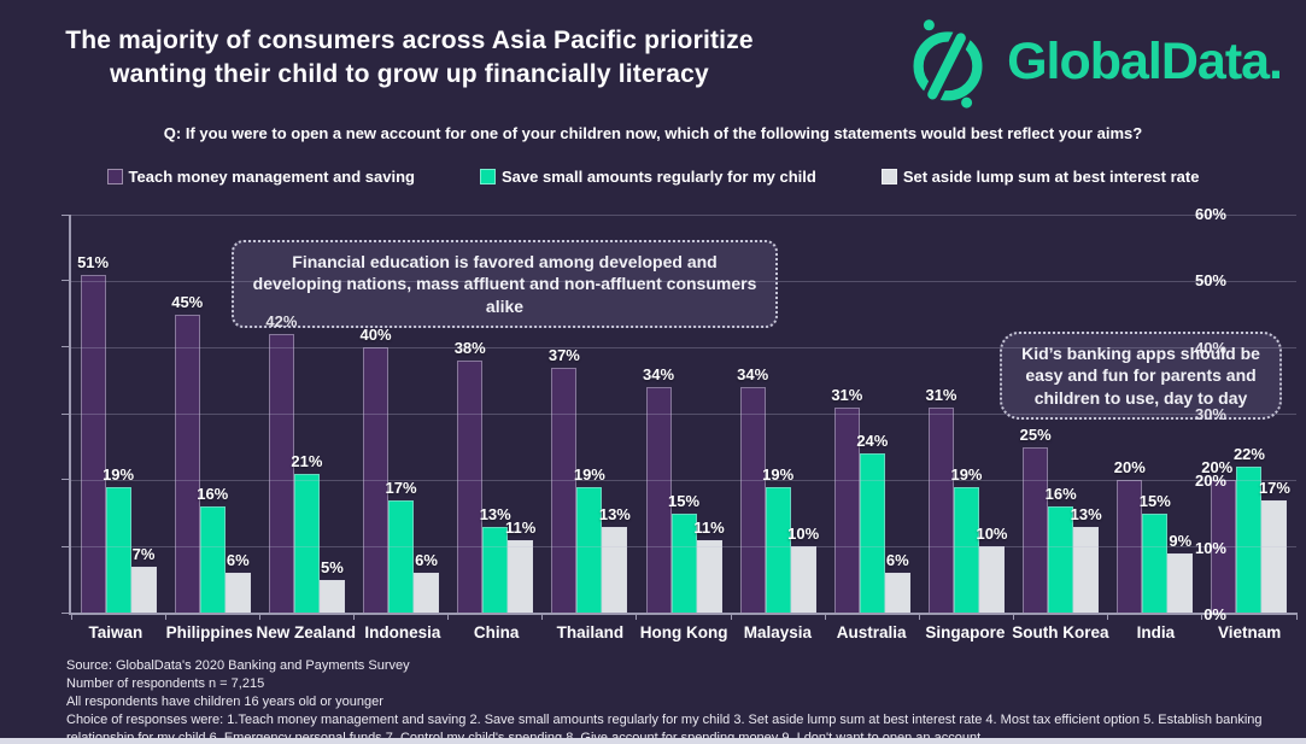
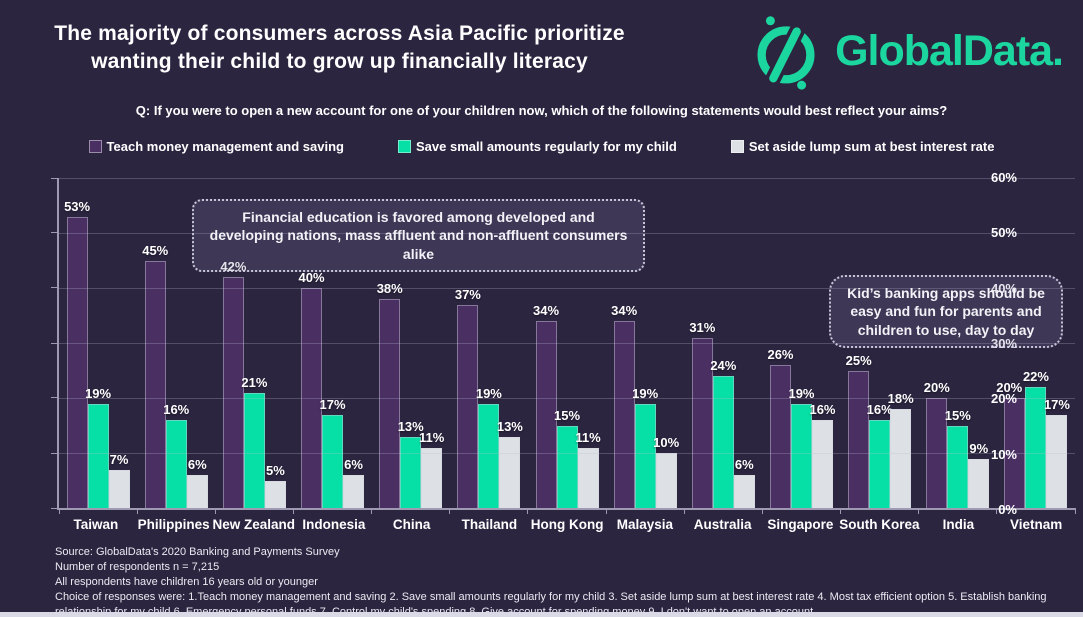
Teach money management and saving/Taiwan: 51% -> 53%
Teach money management and saving/Singapore: 31% -> 26%
Set aside lump sum at best interest rate/Singapore: 10% -> 16%
Set aside lump sum at best interest rate/South Korea: 13% -> 18%
